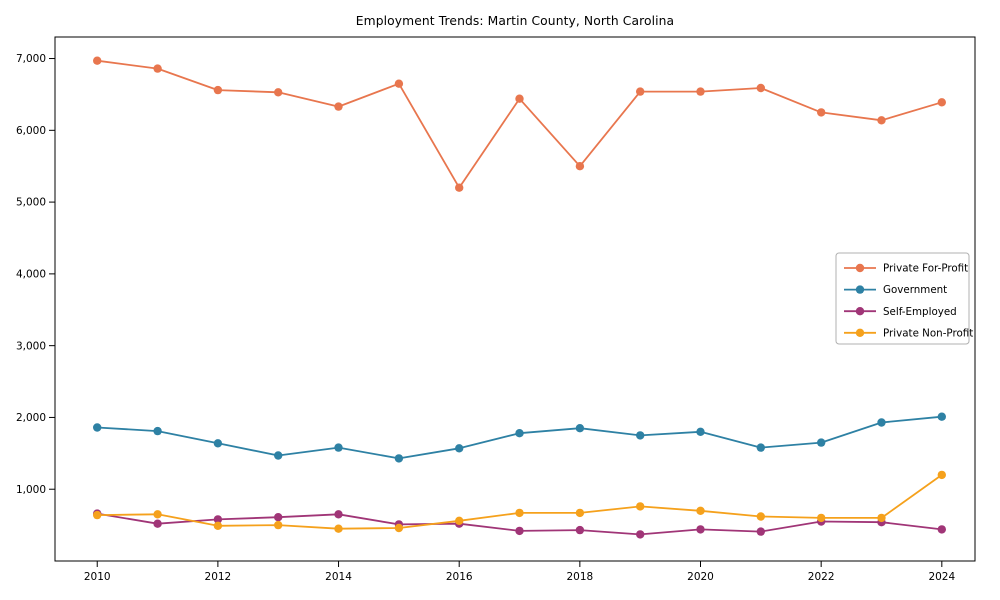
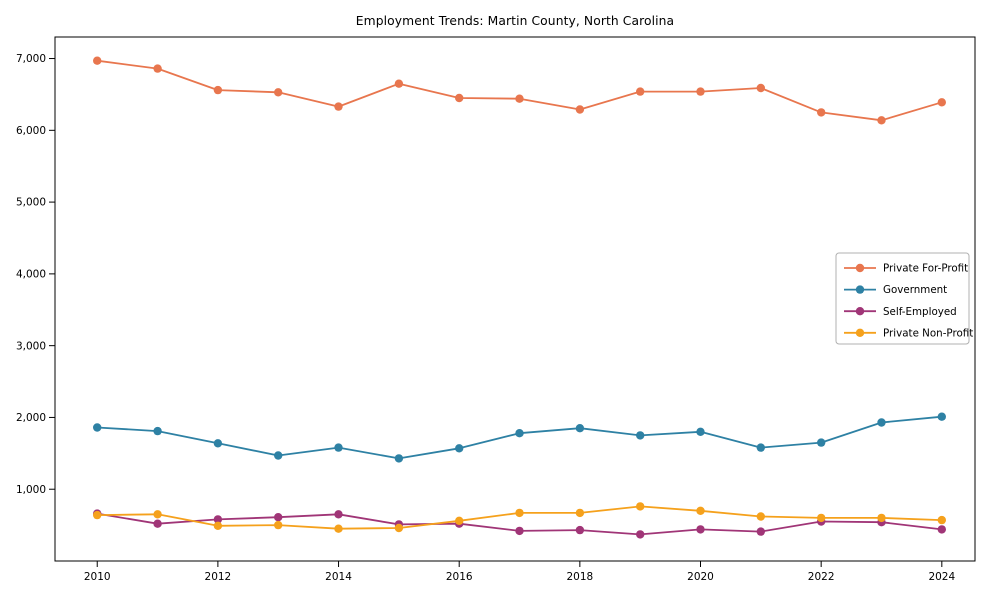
Private For-Profit/2016: 5200 -> 6400
Private For-Profit/2018: 5500 -> 6300
Private Non-Profit/2024: 1200 -> 600
